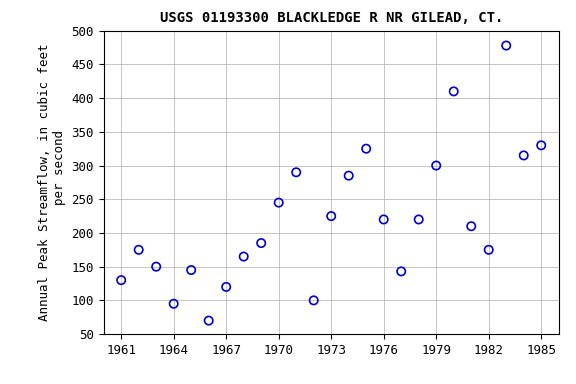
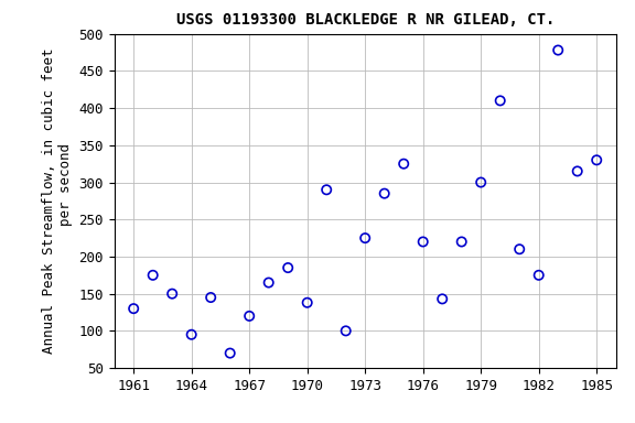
1970: 245 -> 138
